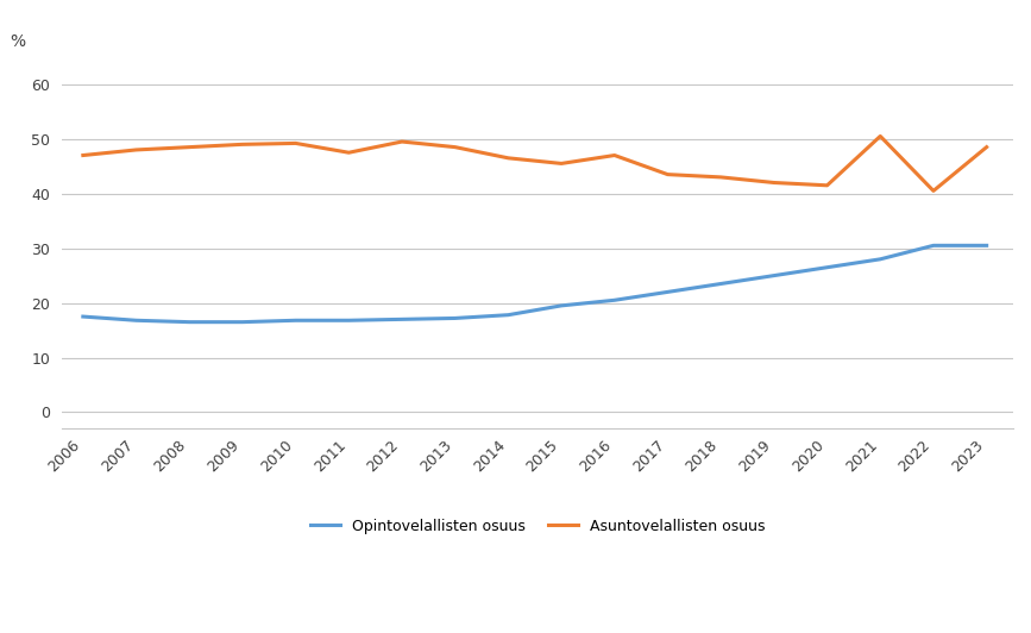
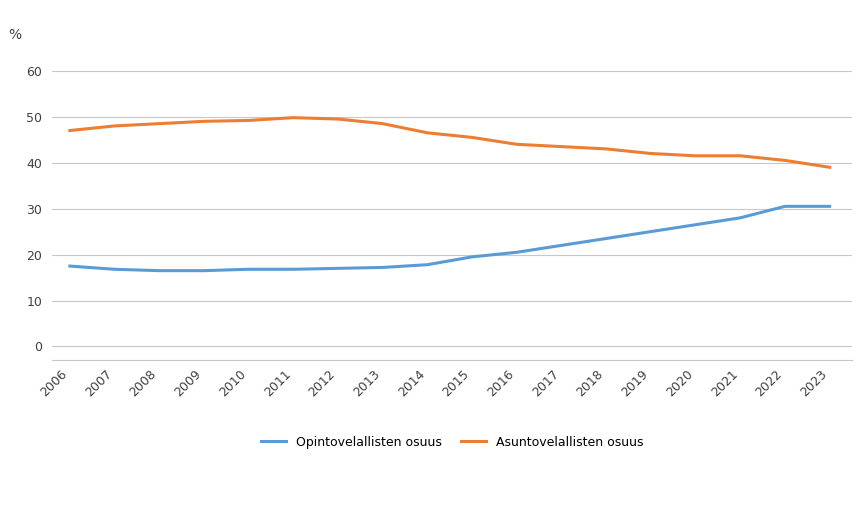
Asuntovelallisten osuus/2011: 47.5 -> 49.8
Asuntovelallisten osuus/2016: 47.0 -> 44.0
Asuntovelallisten osuus/2021: 50.5 -> 41.5
Asuntovelallisten osuus/2023: 48.5 -> 39.0
